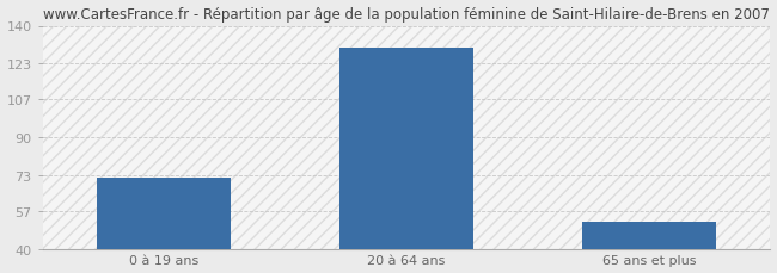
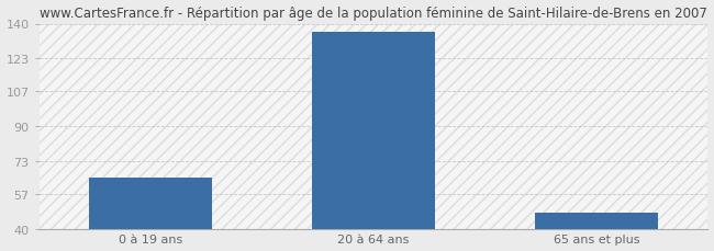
0 à 19 ans: 72 -> 65
20 à 64 ans: 130 -> 136
65 ans et plus: 52 -> 48
